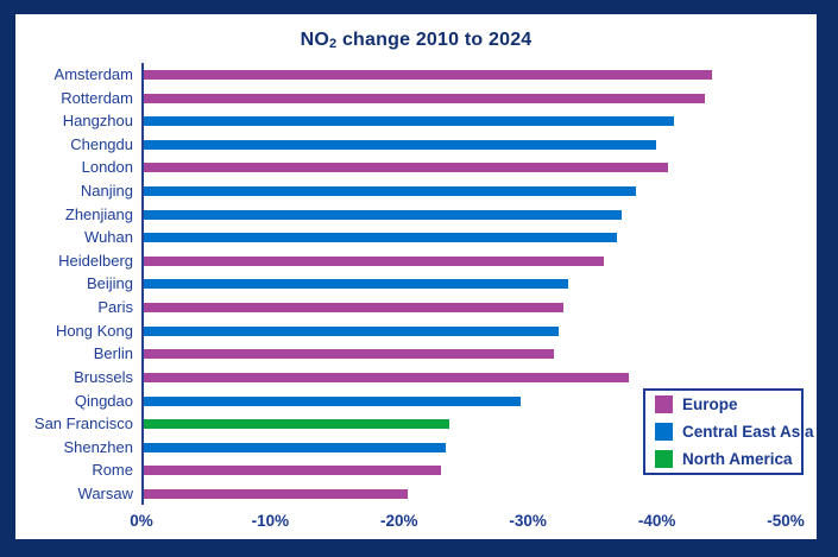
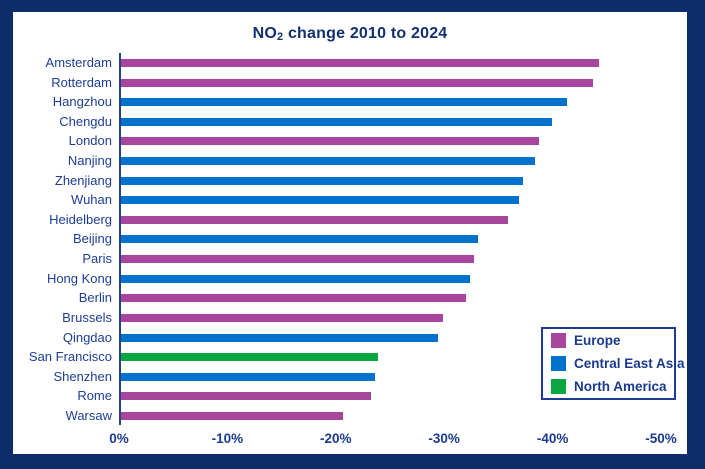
London: -40.7% -> -38.6%
Brussels: -37.6% -> -29.7%
